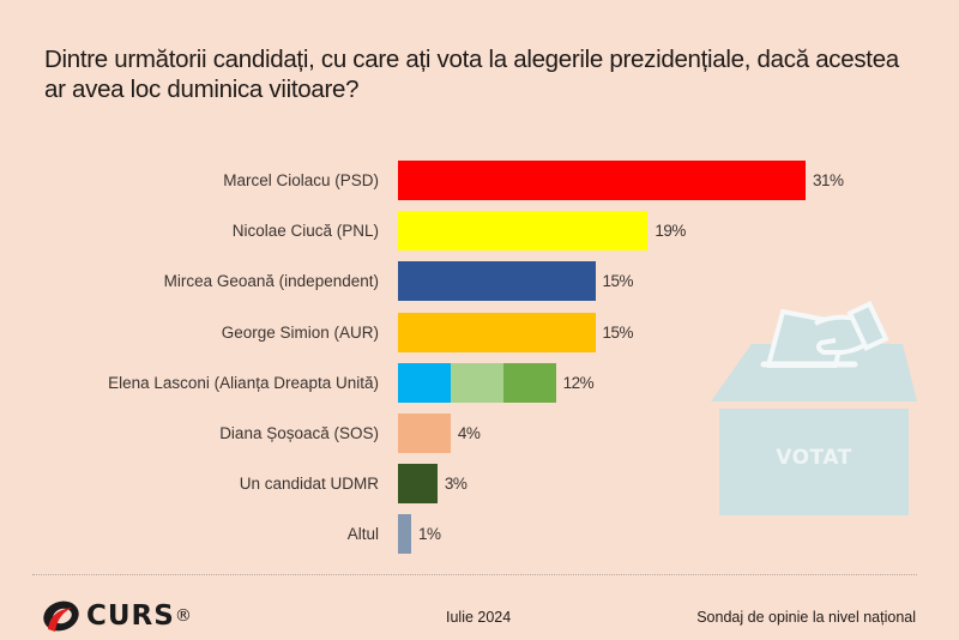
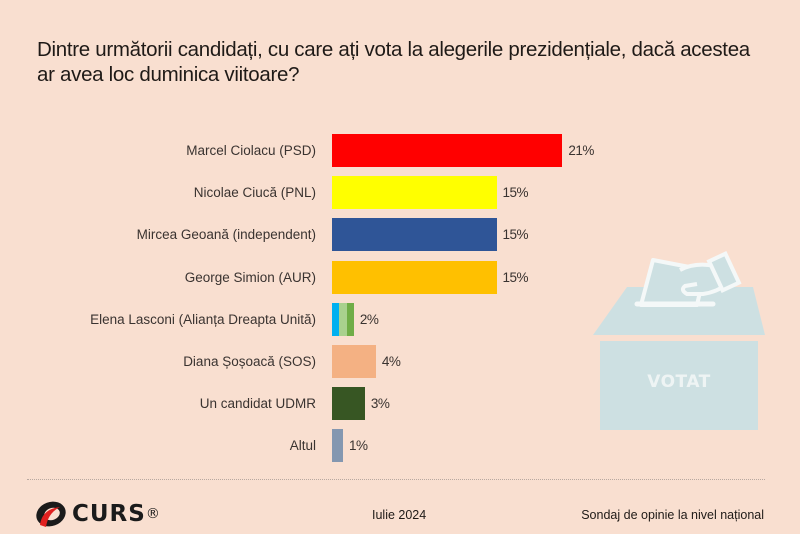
Marcel Ciolacu (PSD): 31% -> 21%
Nicolae Ciucă (PNL): 19% -> 15%
Elena Lasconi (Alianța Dreapta Unită): 12% -> 2%
